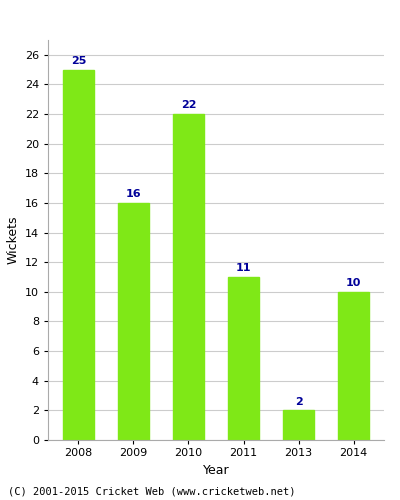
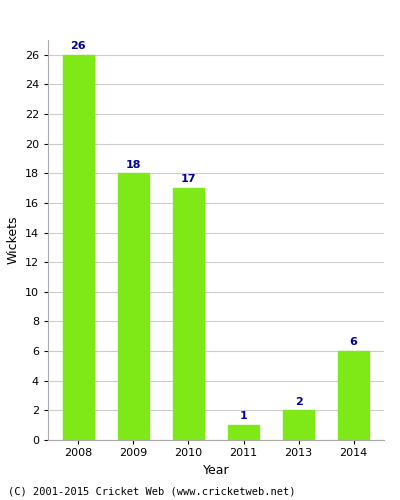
2008: 25 -> 26
2009: 16 -> 18
2010: 22 -> 17
2011: 11 -> 1
2014: 10 -> 6
